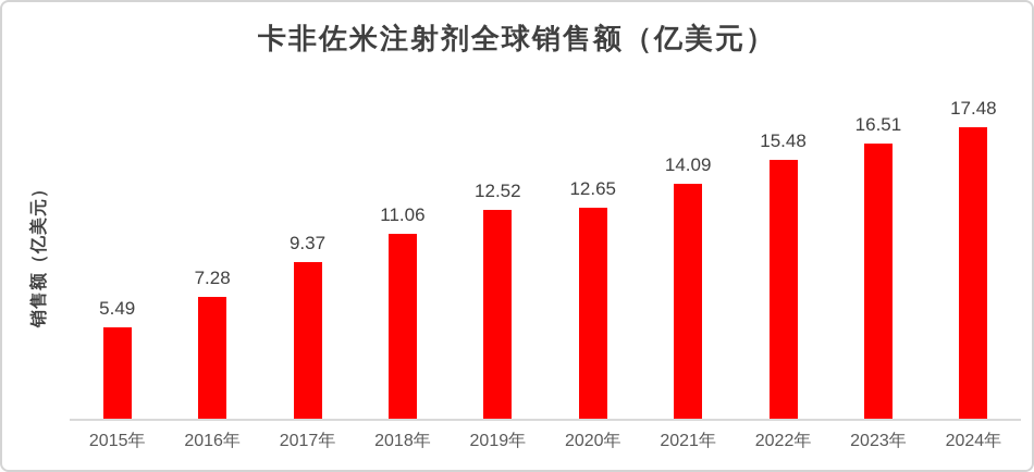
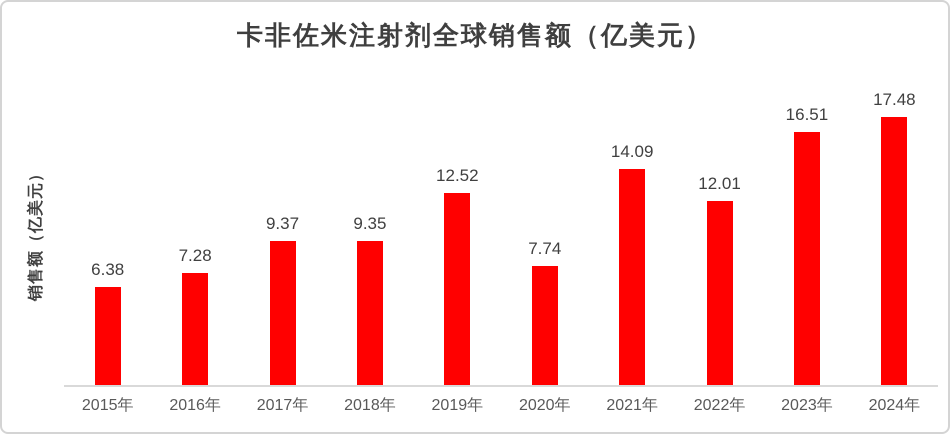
2015年: 5.49 -> 6.38
2018年: 11.06 -> 9.35
2020年: 12.65 -> 7.74
2022年: 15.48 -> 12.01
